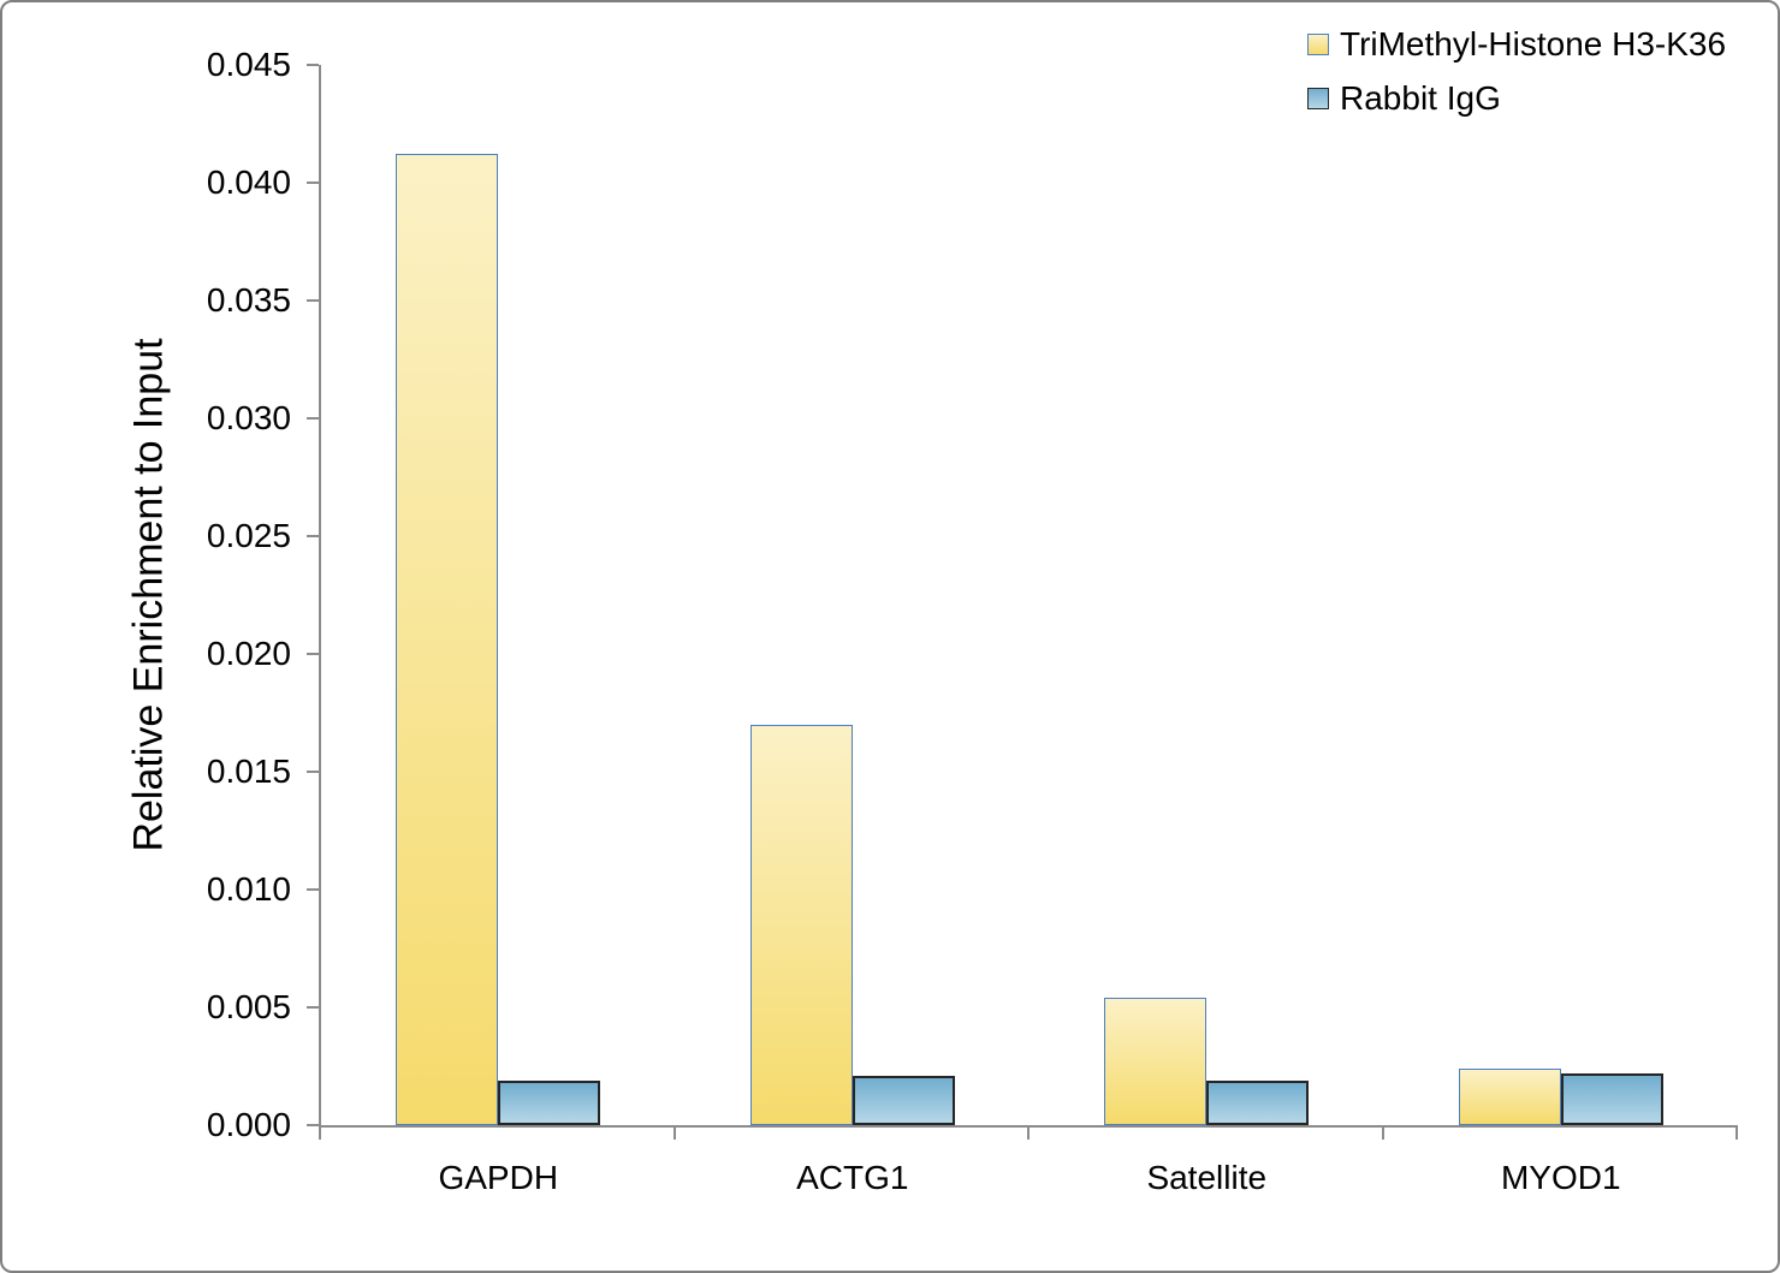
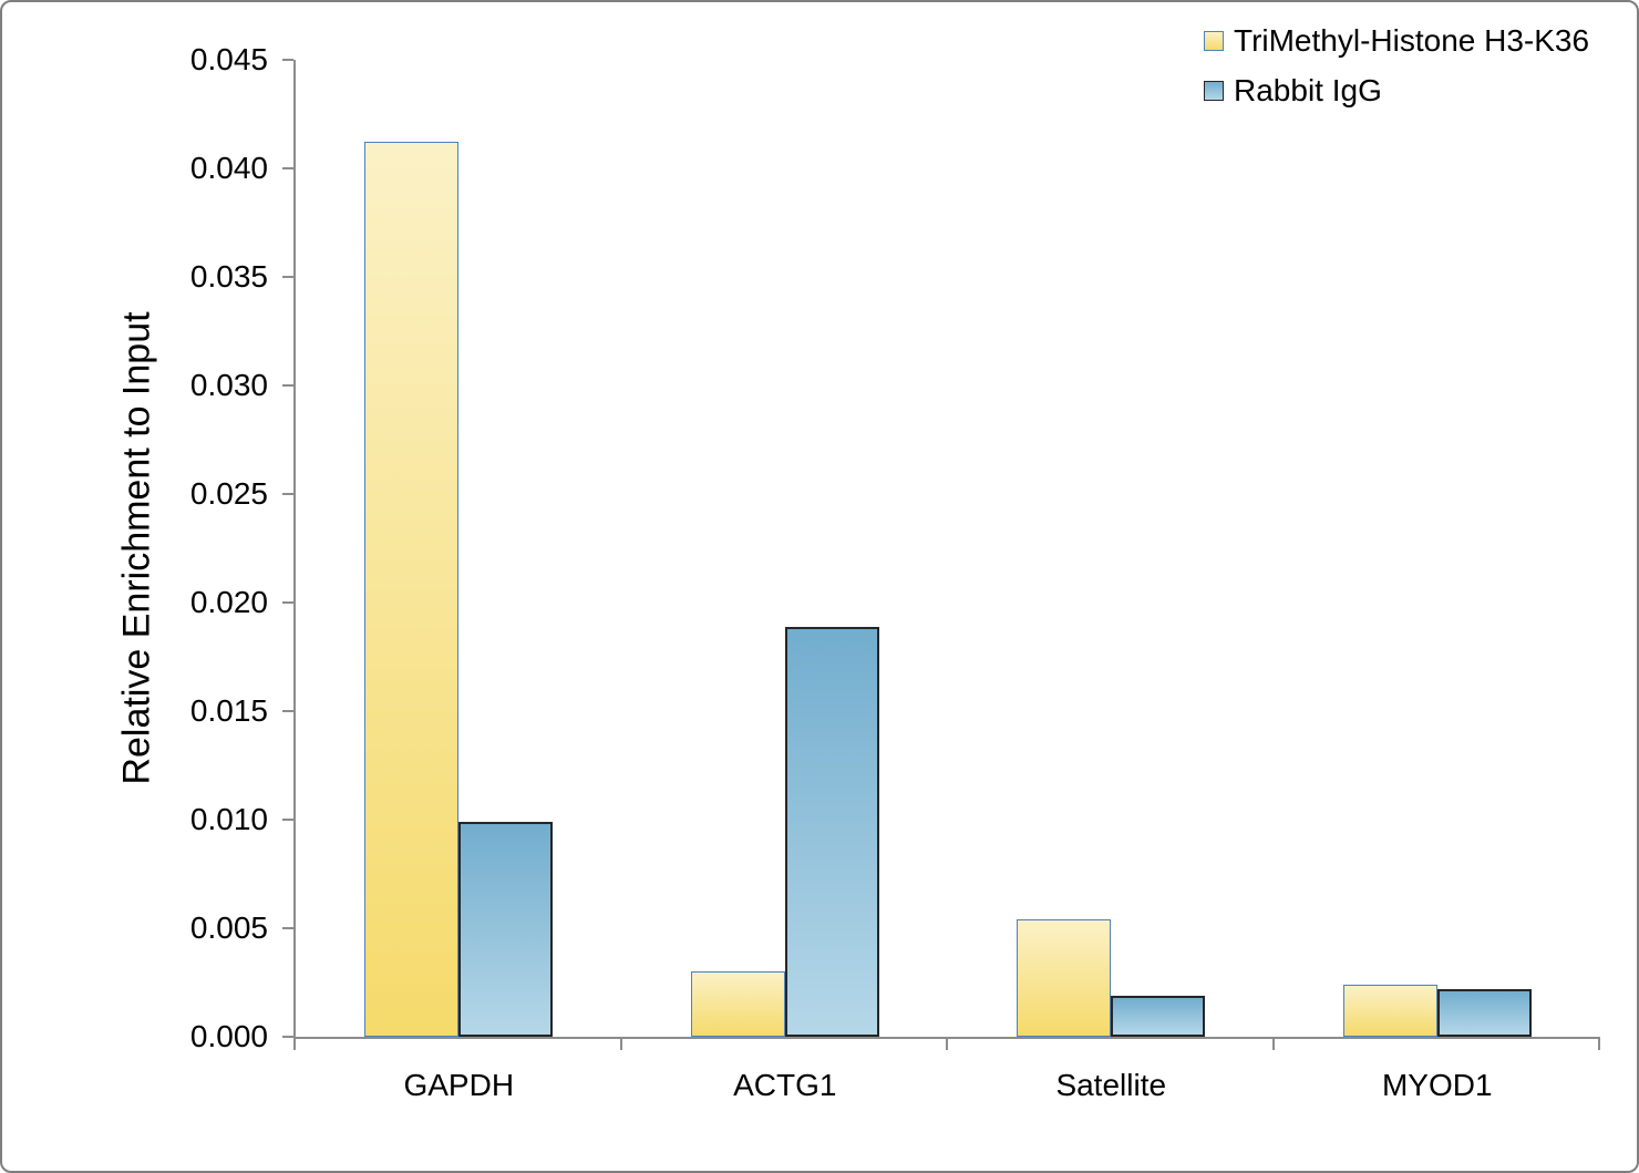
Rabbit IgG/GAPDH: 0.0019 -> 0.0099
TriMethyl-Histone H3-K36/ACTG1: 0.0170 -> 0.0030
Rabbit IgG/ACTG1: 0.0021 -> 0.0189
